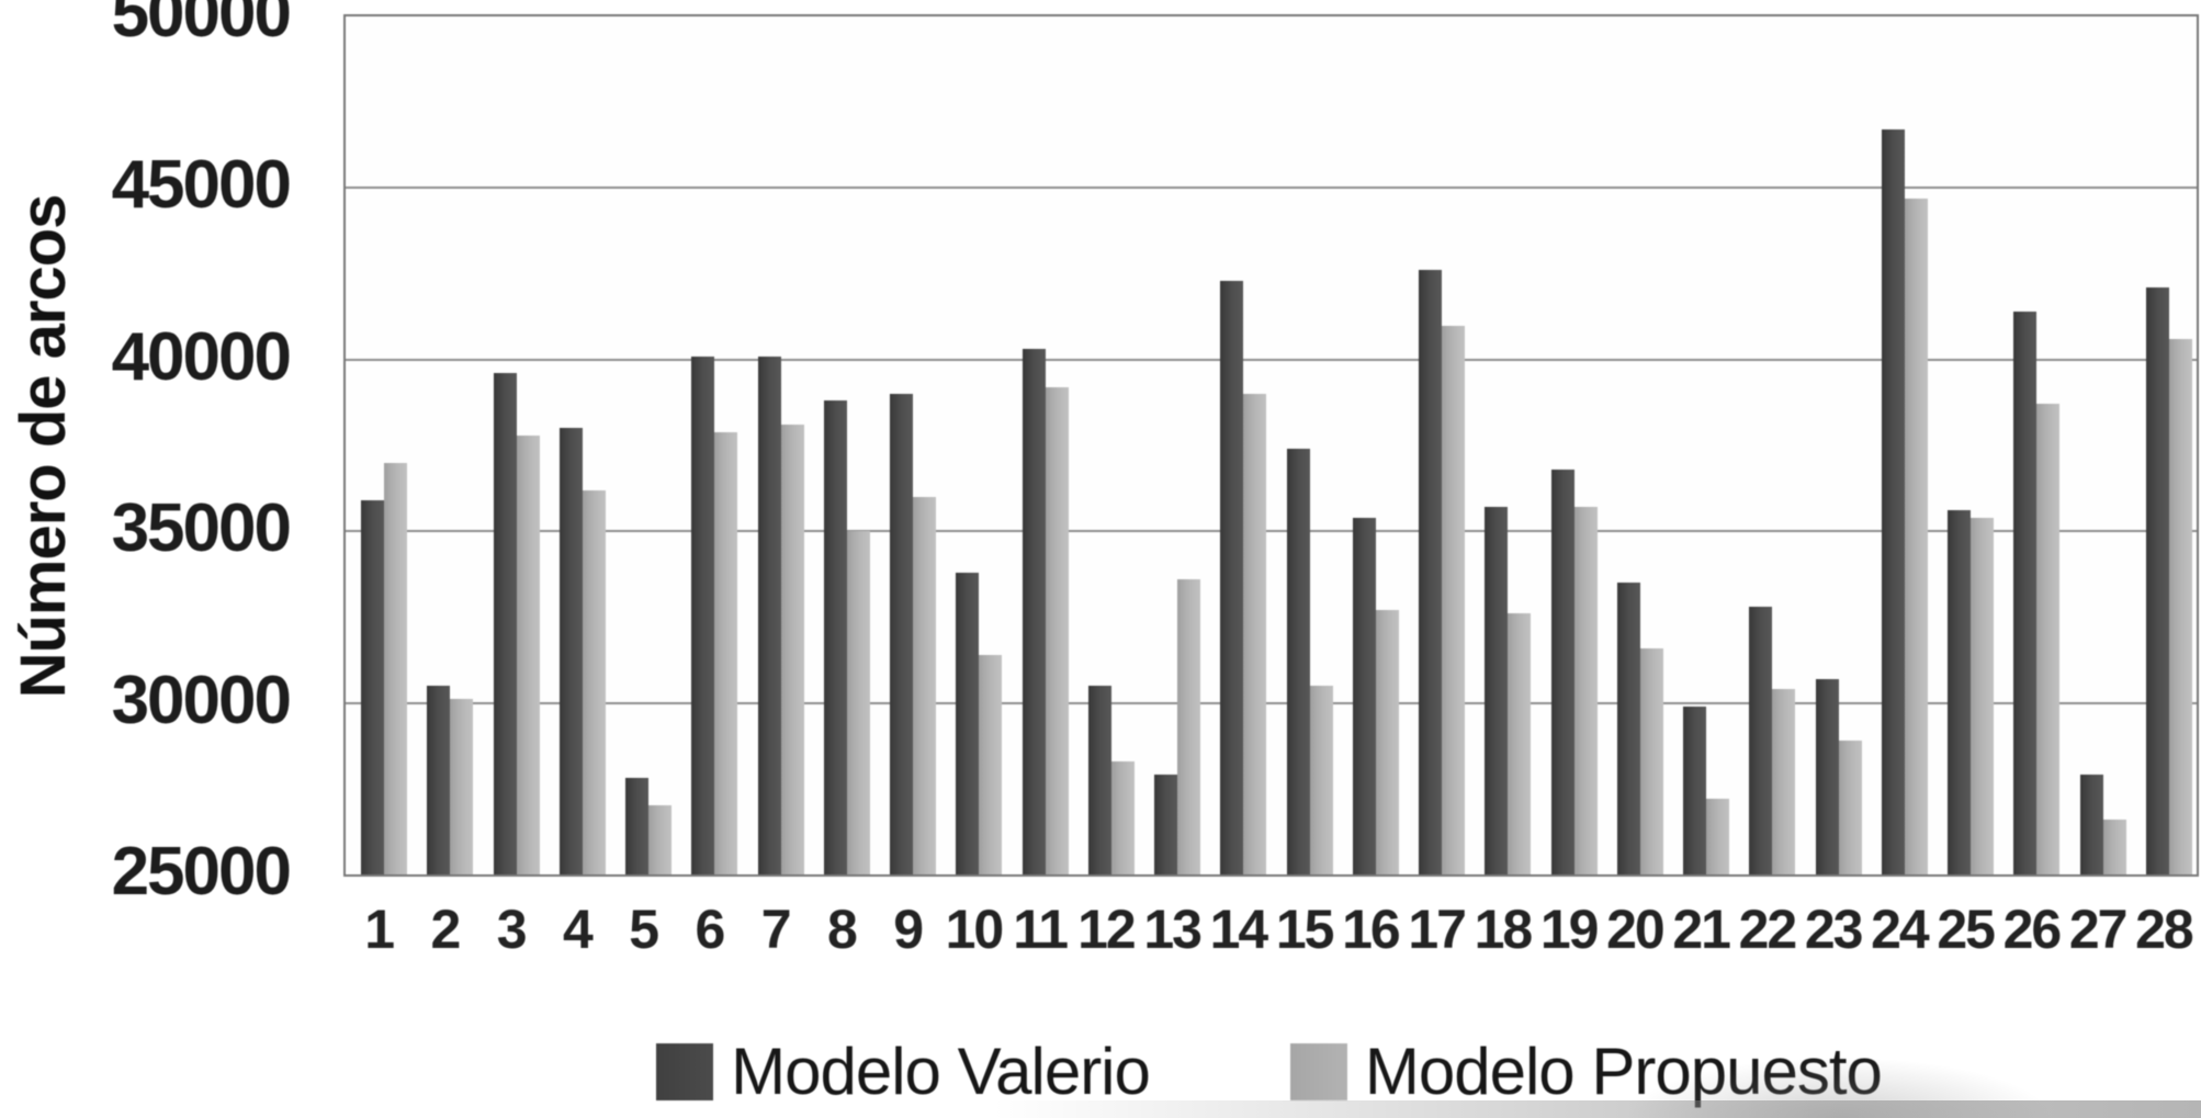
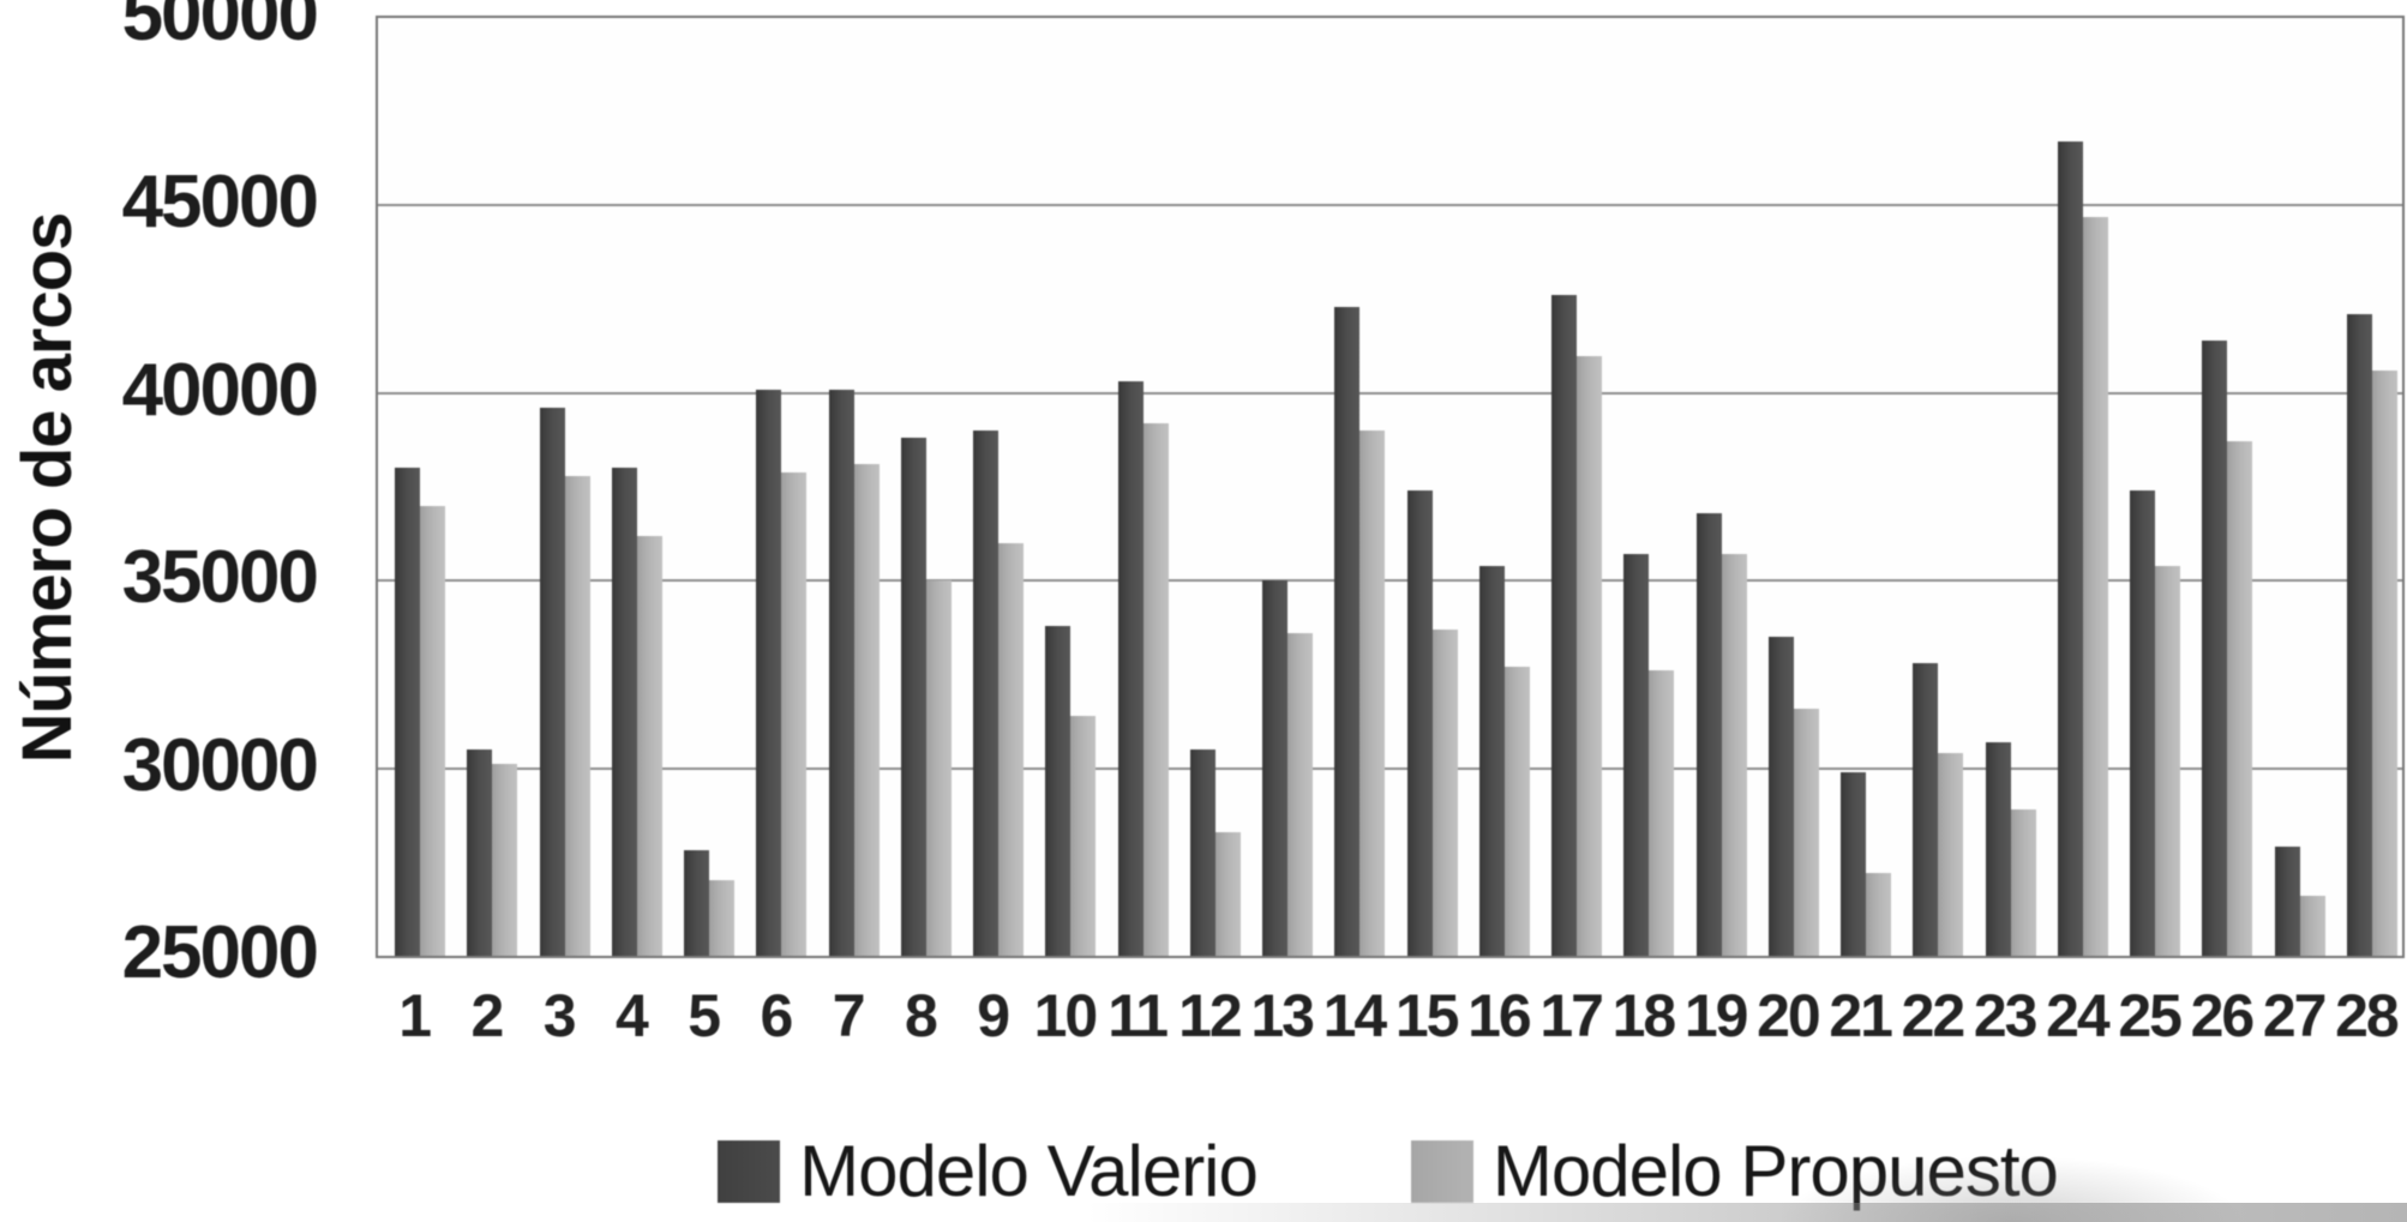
Modelo Valerio/1: 35900 -> 38000
Modelo Valerio/13: 27900 -> 35000
Modelo Propuesto/15: 30500 -> 33700
Modelo Valerio/25: 35600 -> 37400
